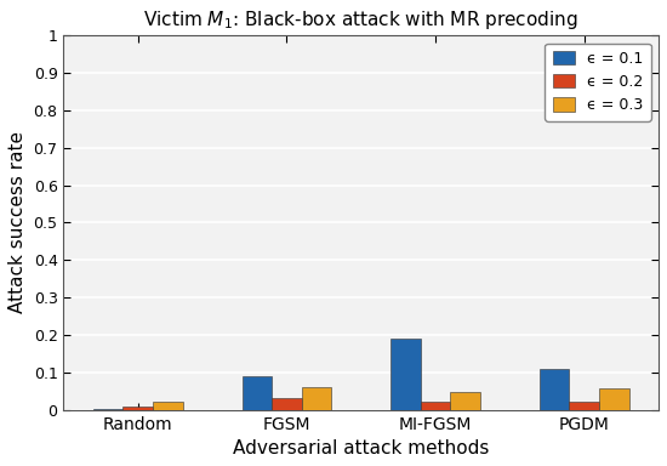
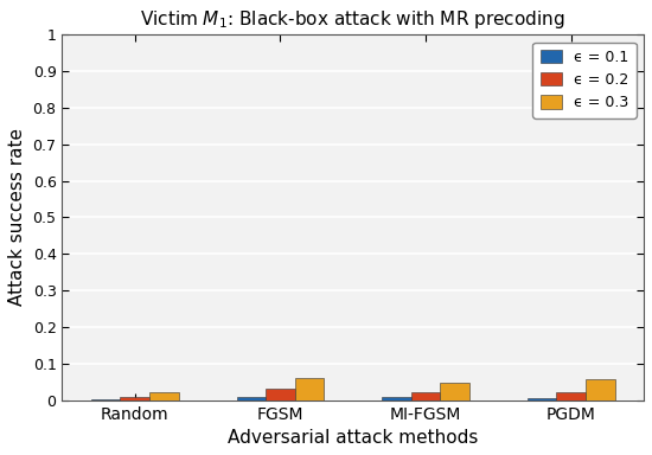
ϵ = 0.1/FGSM: 0.090 -> 0.010
ϵ = 0.1/MI-FGSM: 0.190 -> 0.007
ϵ = 0.1/PGDM: 0.110 -> 0.004
